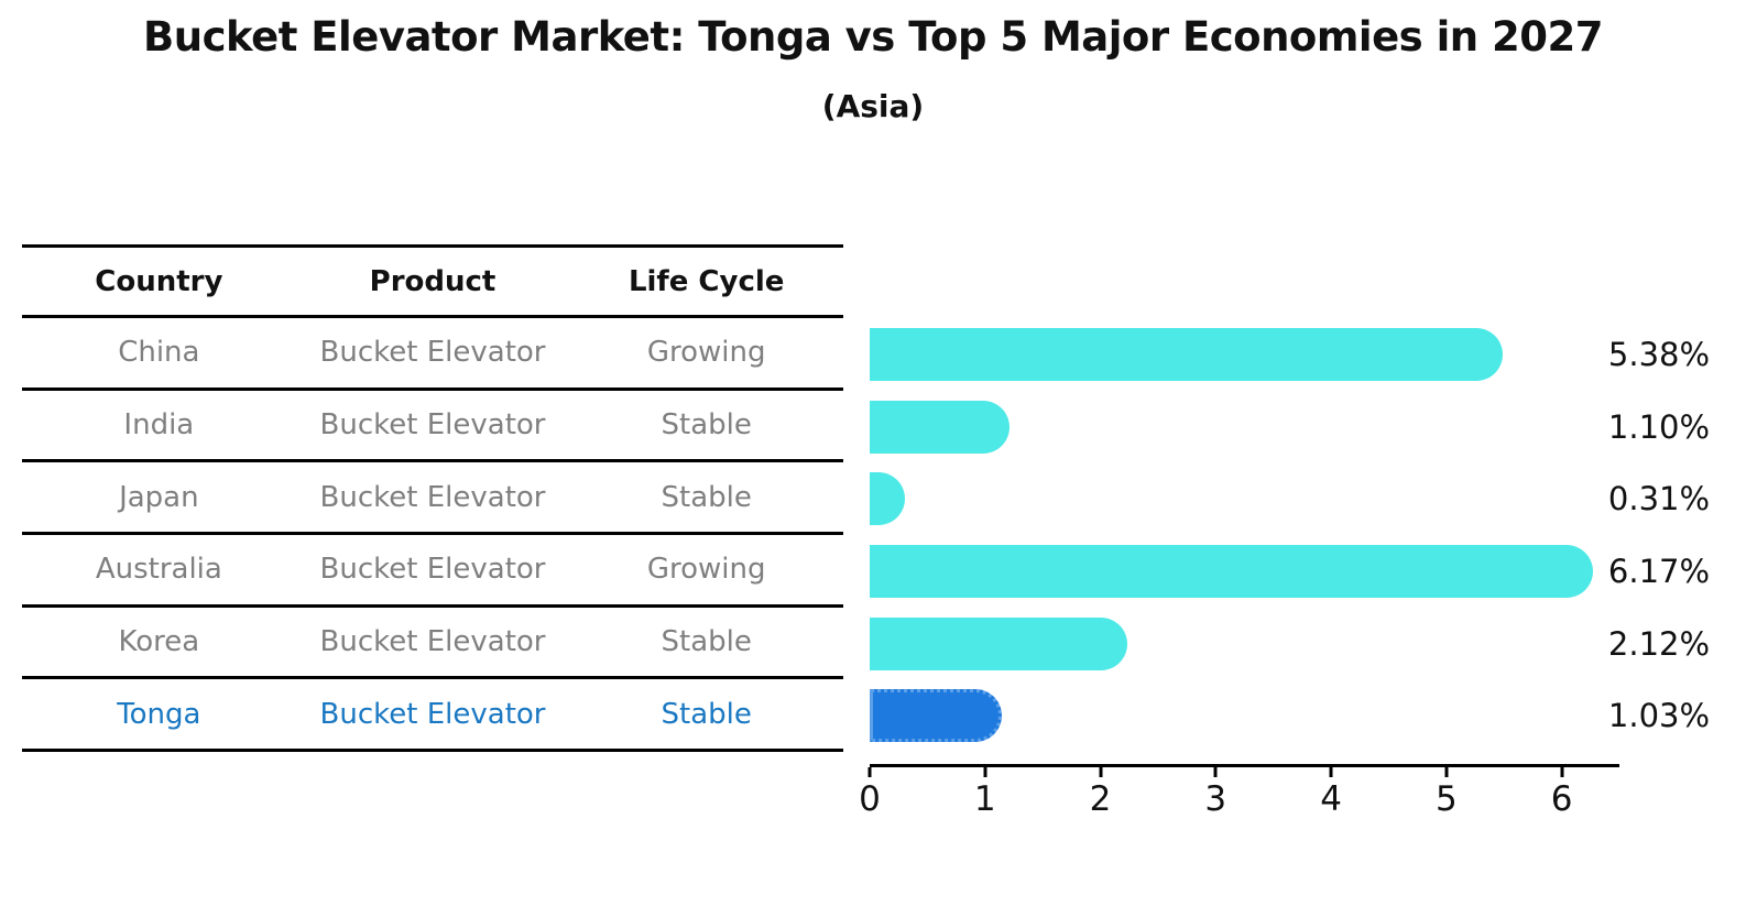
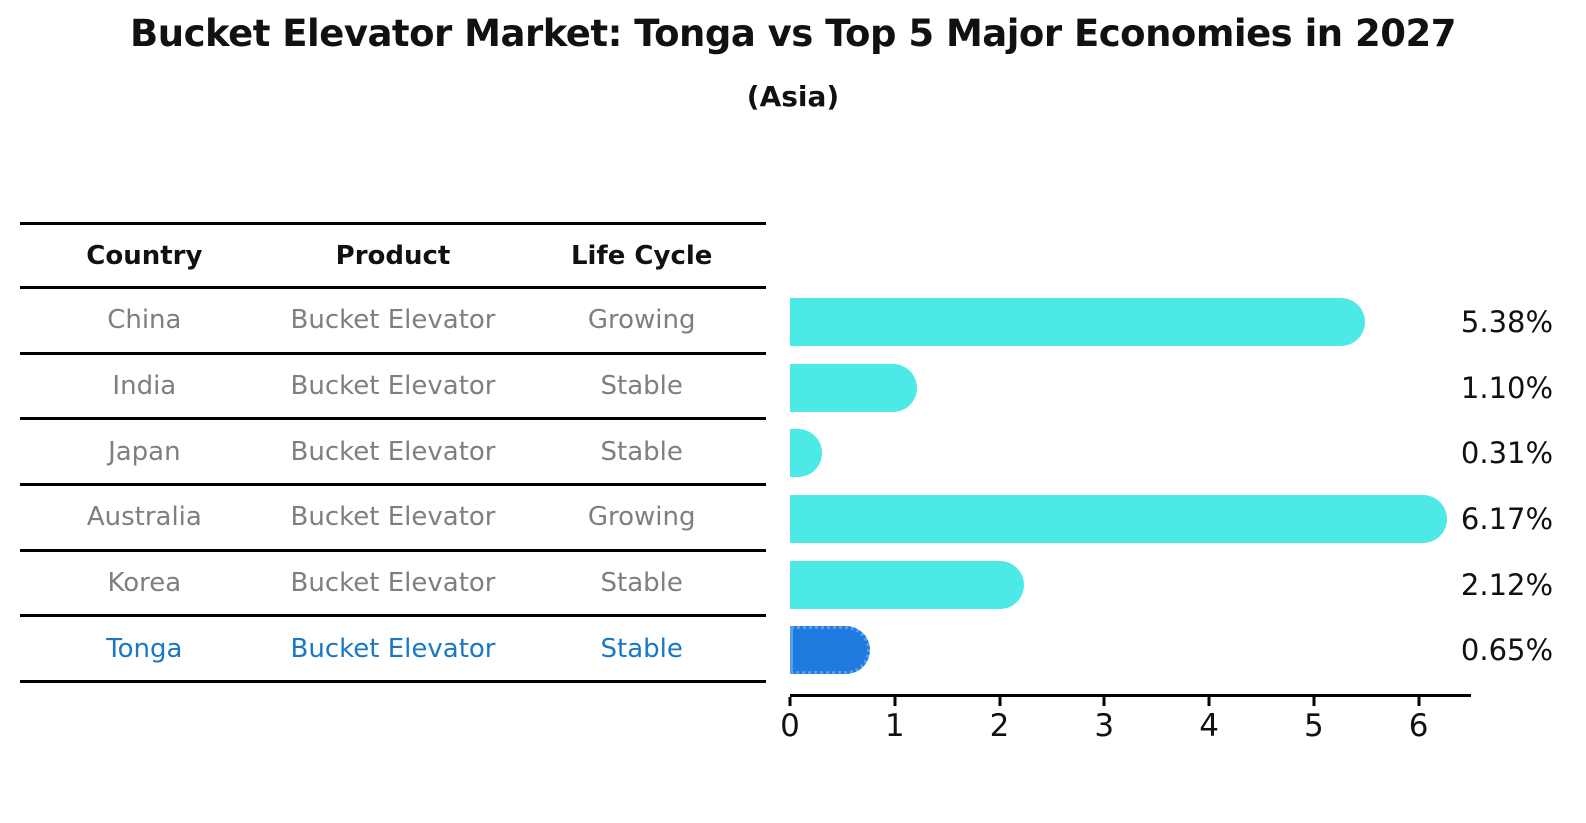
Tonga: 1.03% -> 0.65%
